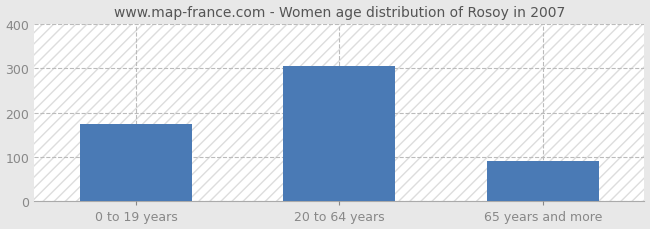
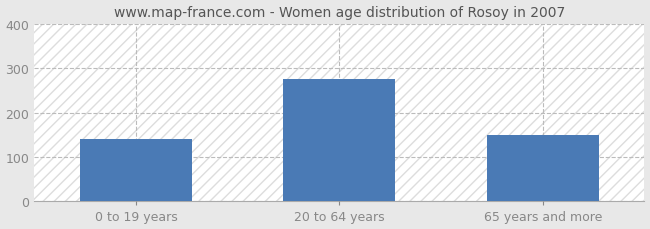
0 to 19 years: 175 -> 140
20 to 64 years: 304 -> 275
65 years and more: 92 -> 150
